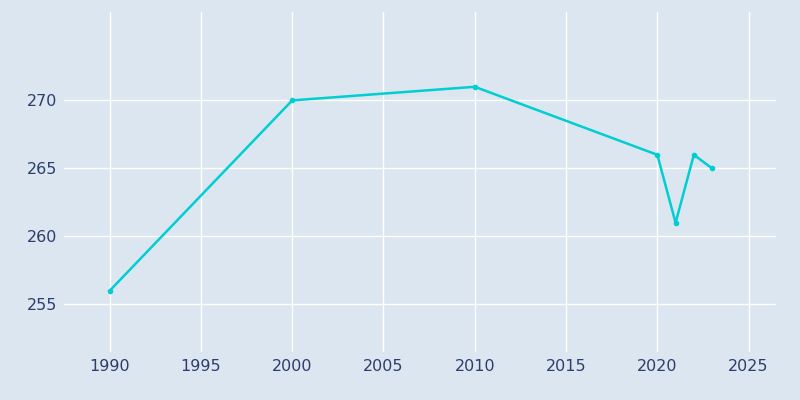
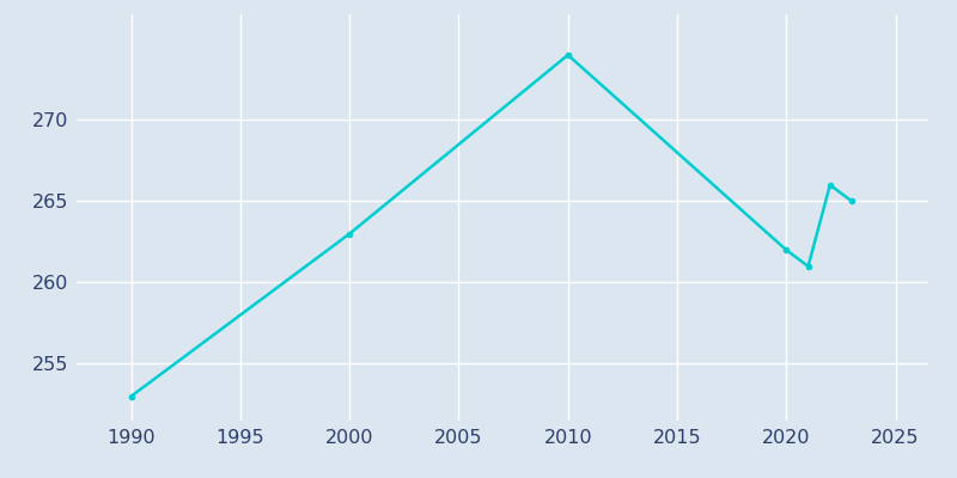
1990: 256 -> 253
2000: 270 -> 263
2010: 271 -> 274
2020: 266 -> 262
